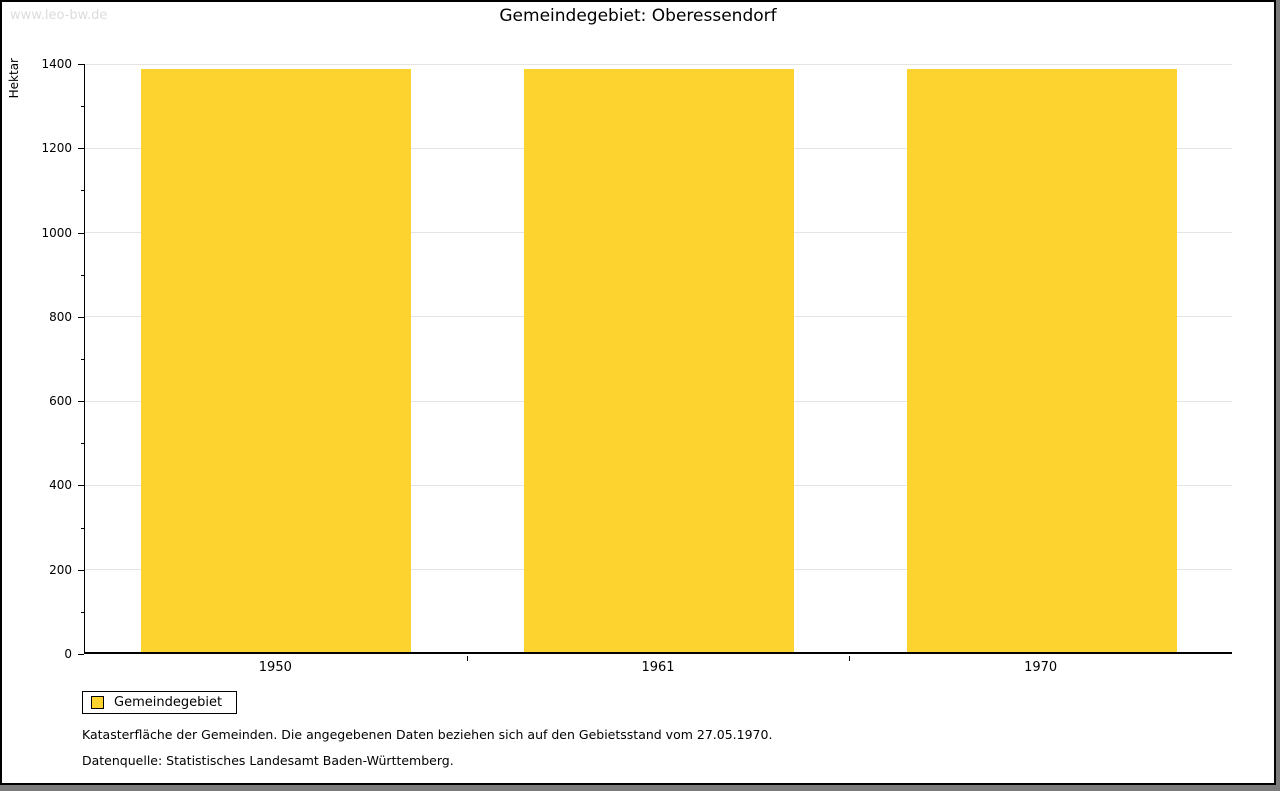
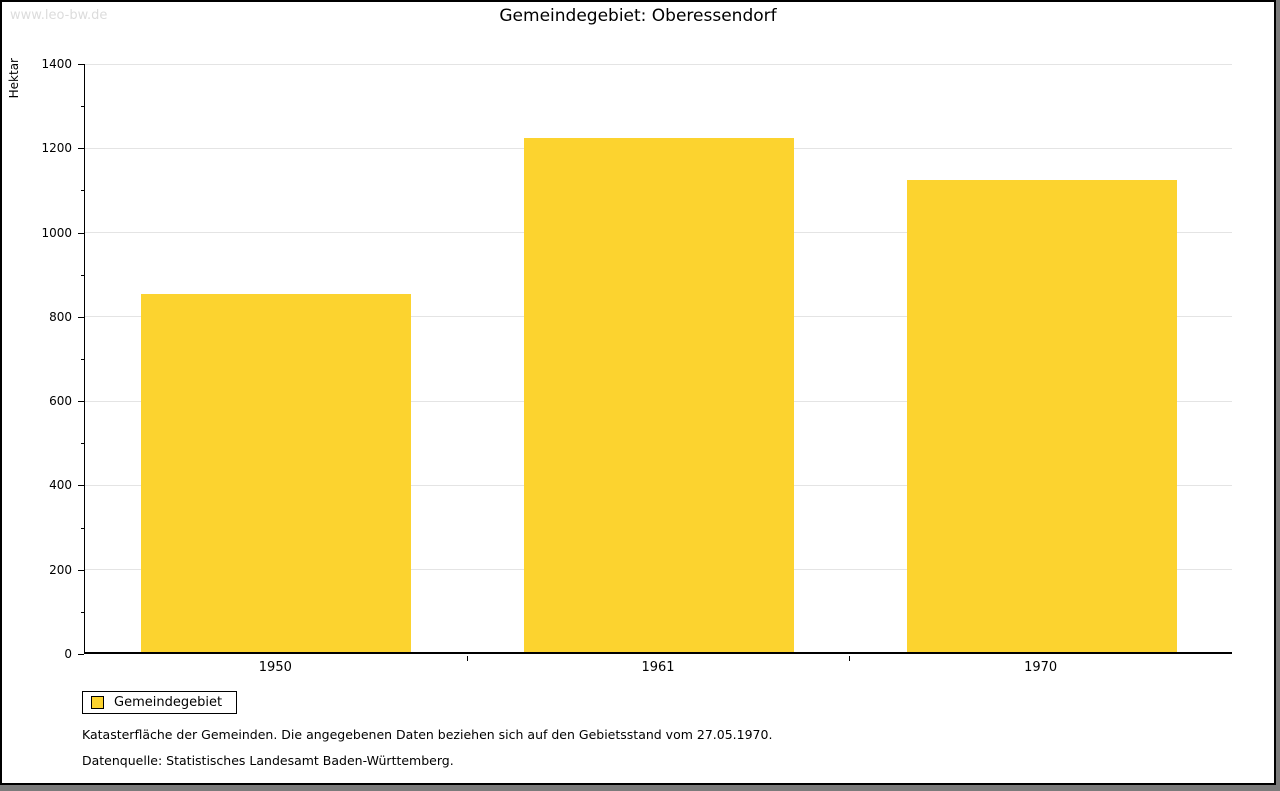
1950: 1380 -> 850
1961: 1380 -> 1220
1970: 1380 -> 1120
